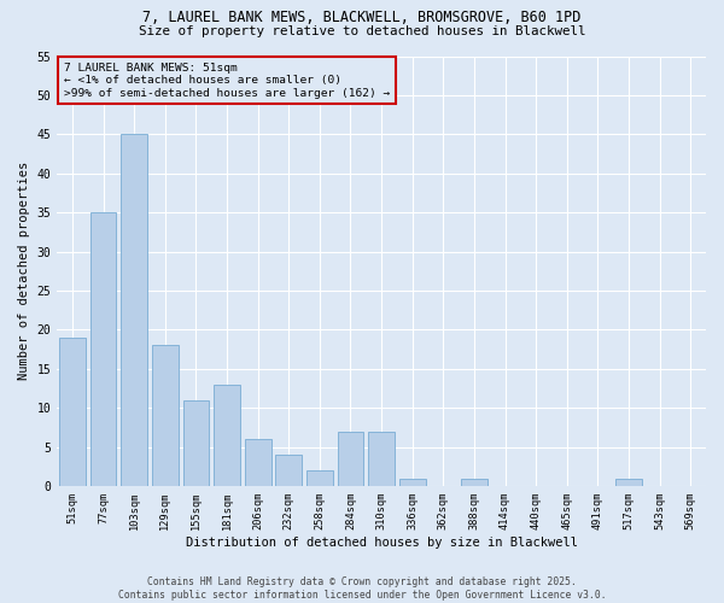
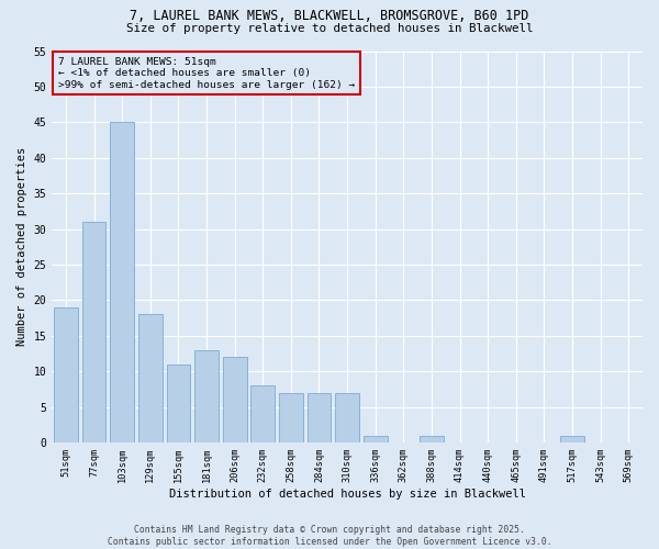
77sqm: 35 -> 31
206sqm: 6 -> 12
232sqm: 4 -> 8
258sqm: 2 -> 7
